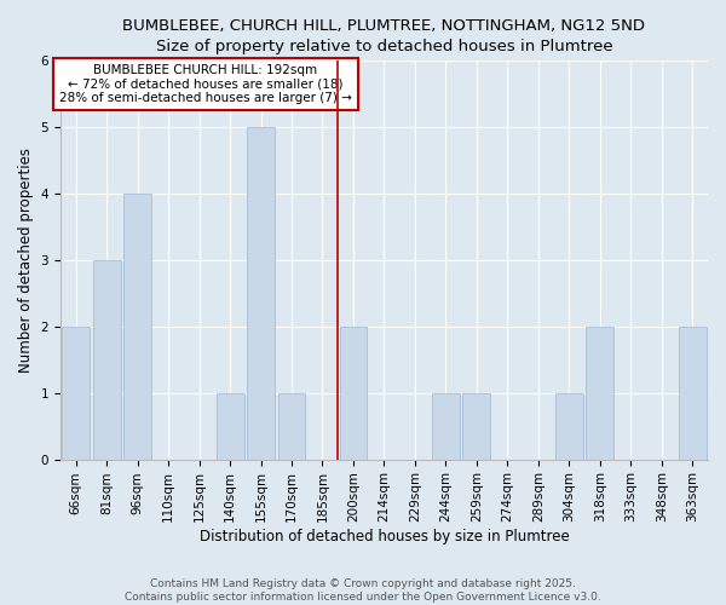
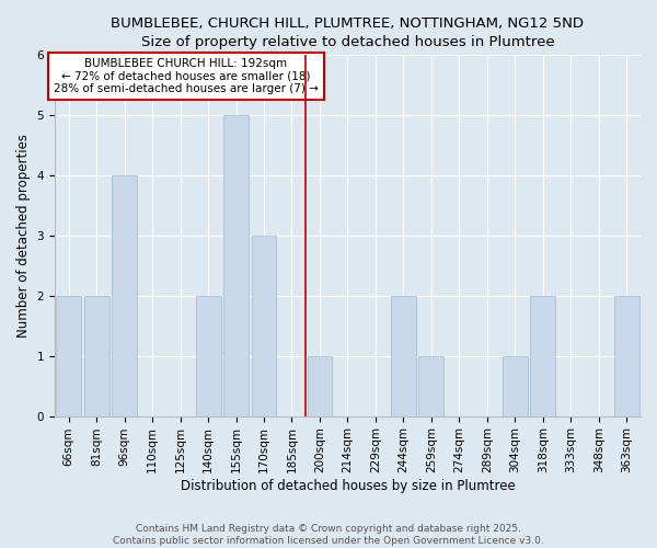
81sqm: 3 -> 2
140sqm: 1 -> 2
170sqm: 1 -> 3
200sqm: 2 -> 1
244sqm: 1 -> 2
